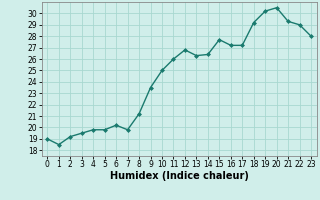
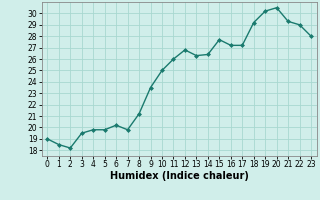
2: 19.2 -> 18.2
